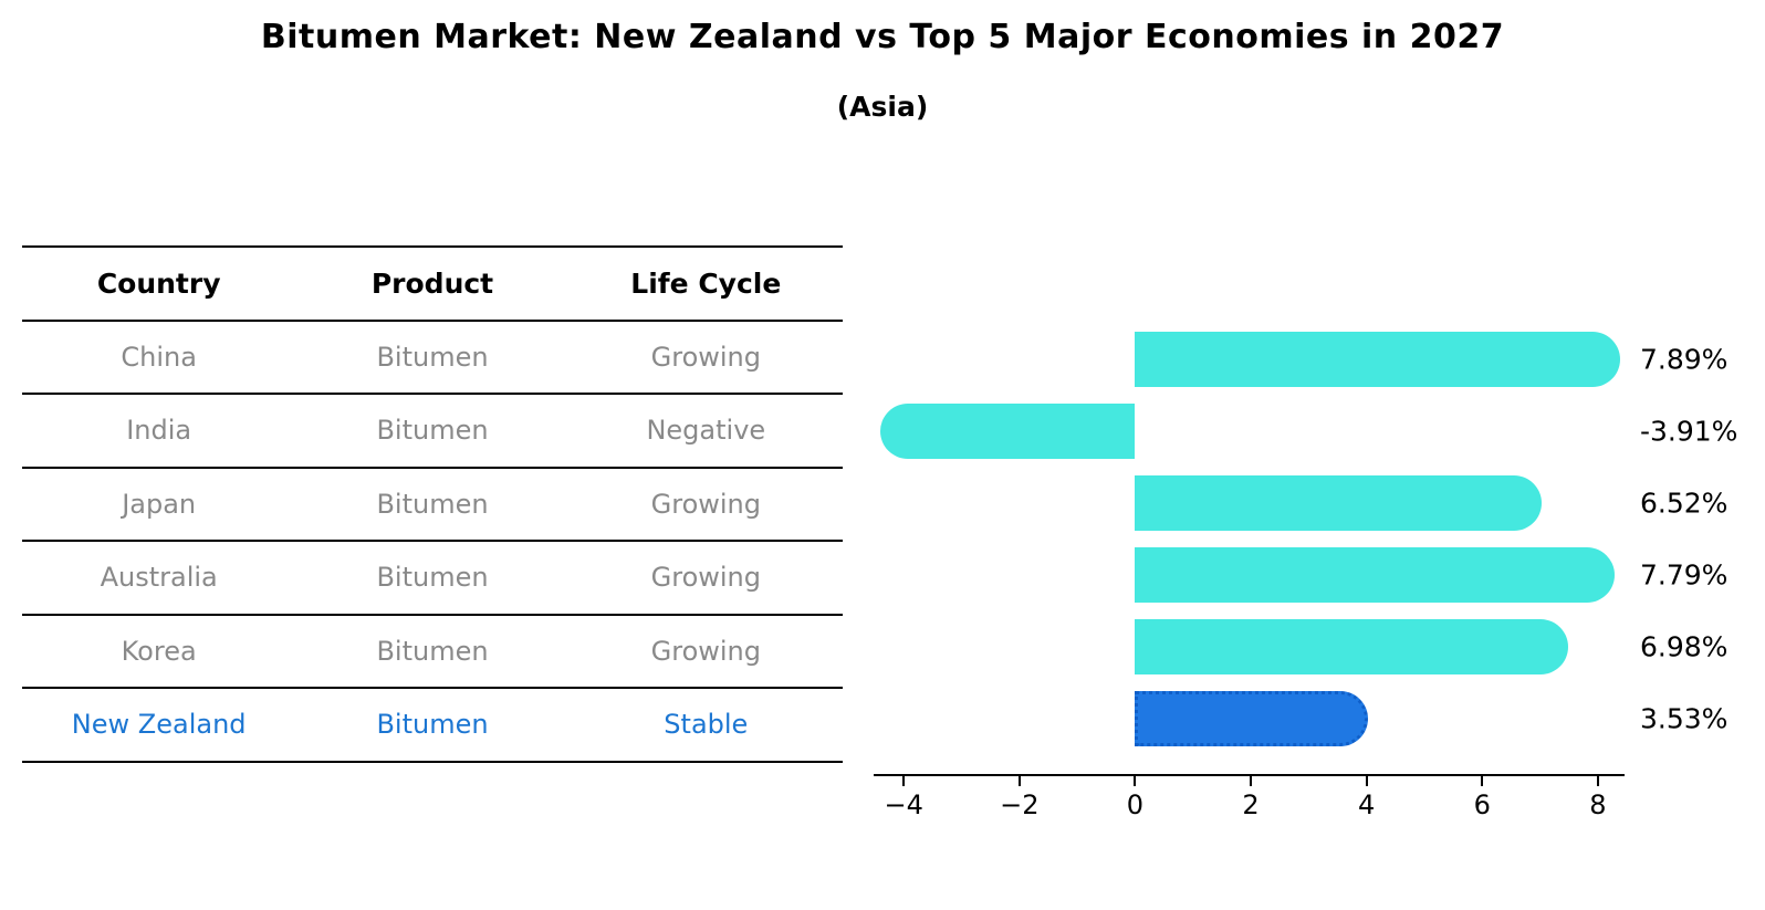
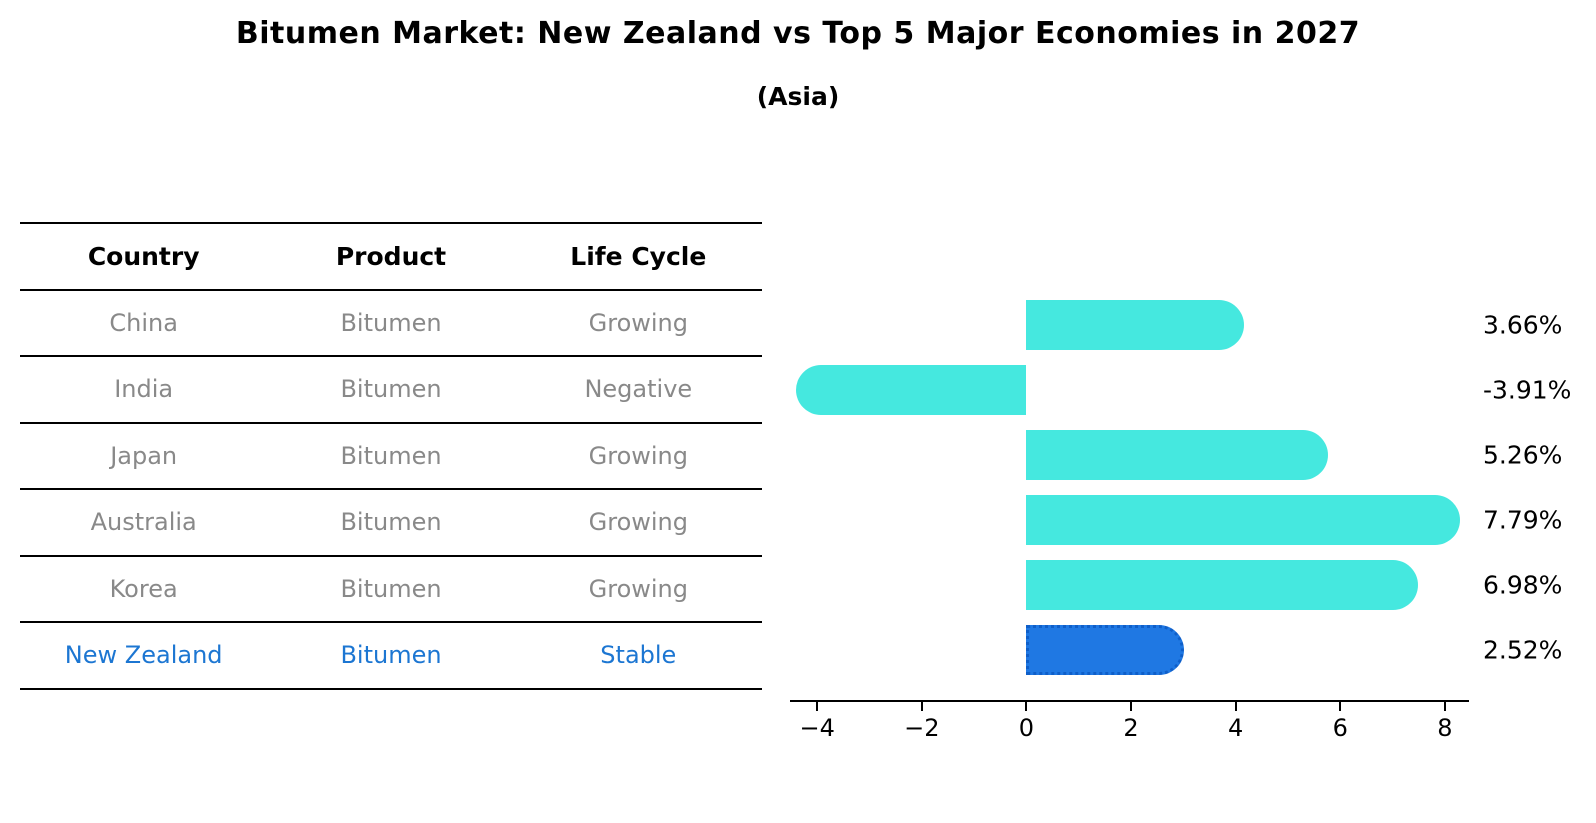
China: 7.89% -> 3.66%
Japan: 6.52% -> 5.26%
New Zealand: 3.53% -> 2.52%
